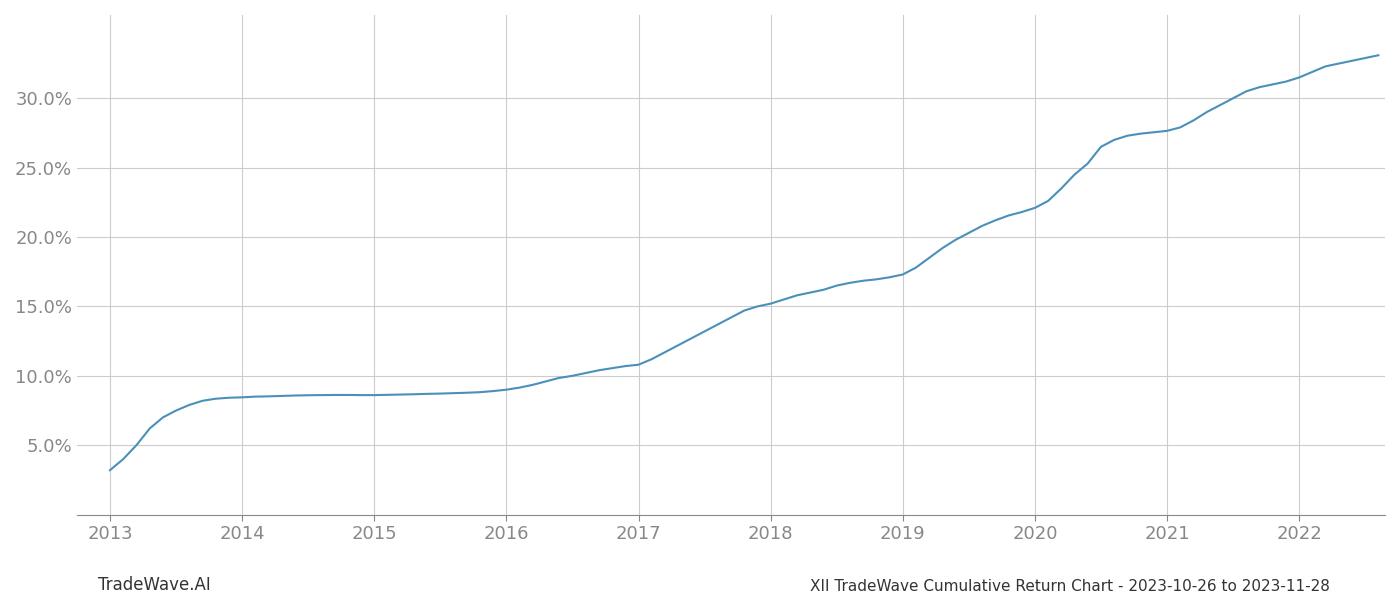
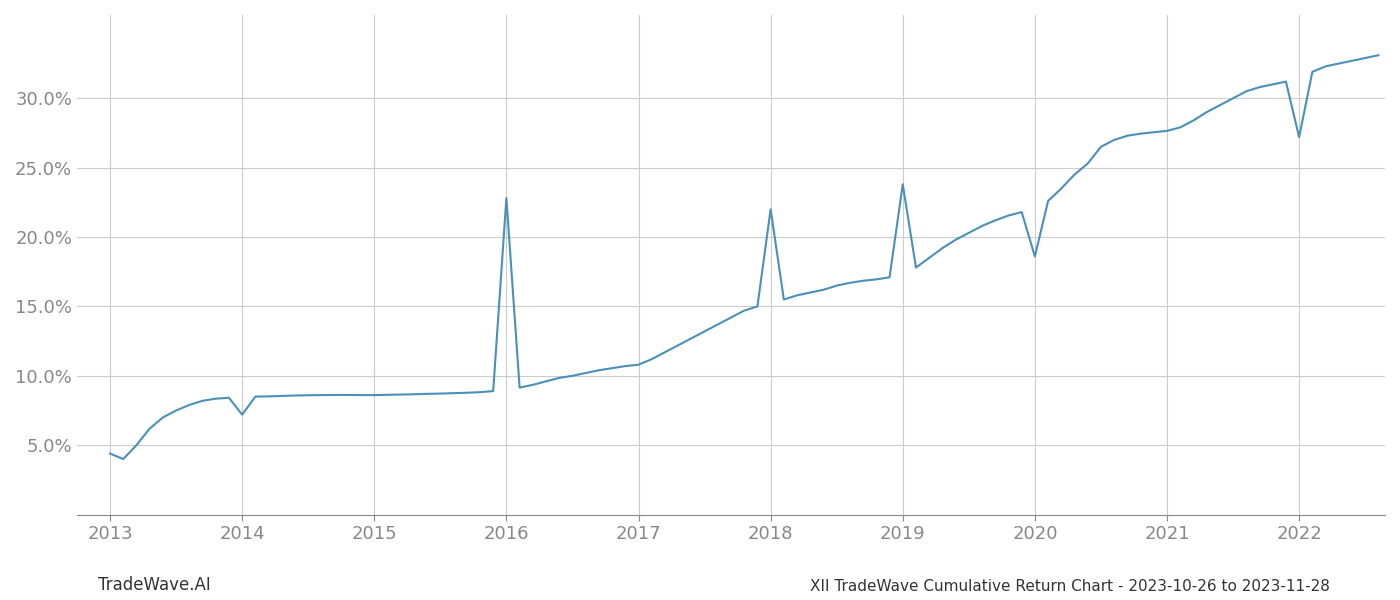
2013: 3.2% -> 4.4%
2014: 8.4% -> 7.2%
2016: 9.0% -> 22.8%
2018: 15.2% -> 22.0%
2019: 17.3% -> 23.8%
2020: 22.1% -> 18.6%
2022: 31.5% -> 27.2%
